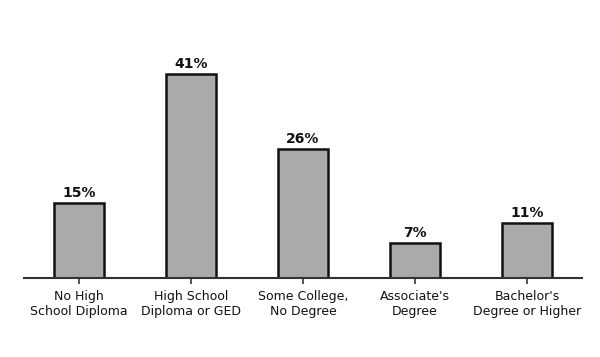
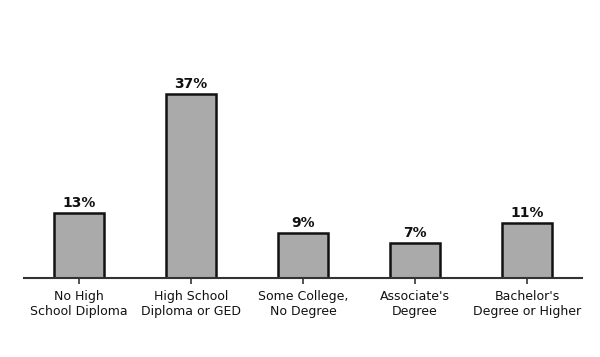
No High School Diploma: 15% -> 13%
High School Diploma or GED: 41% -> 37%
Some College, No Degree: 26% -> 9%
